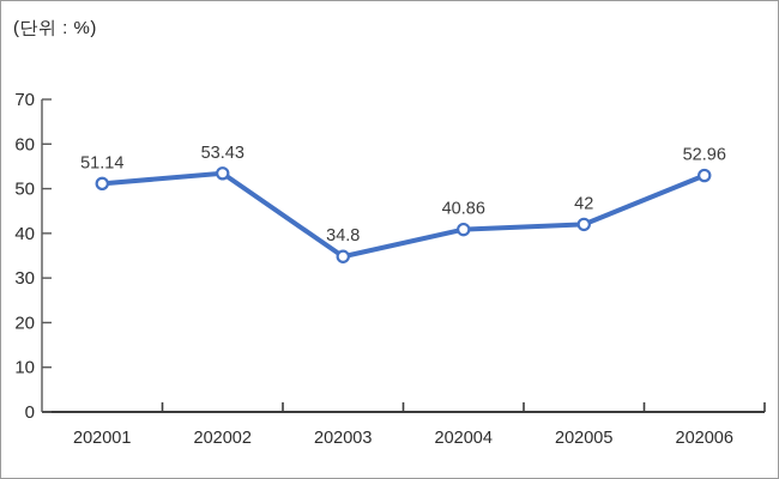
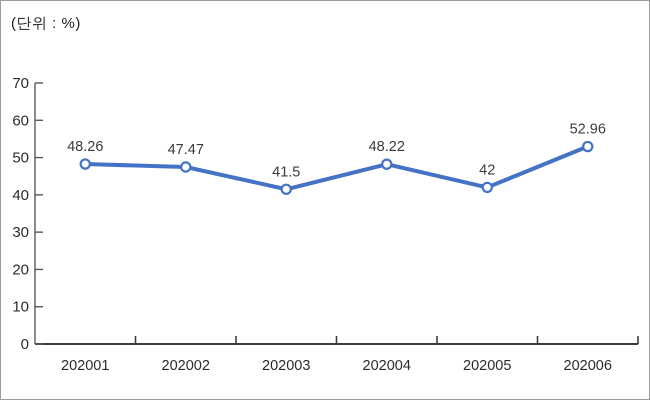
202001: 51.14 -> 48.26
202002: 53.43 -> 47.47
202003: 34.8 -> 41.5
202004: 40.86 -> 48.22
